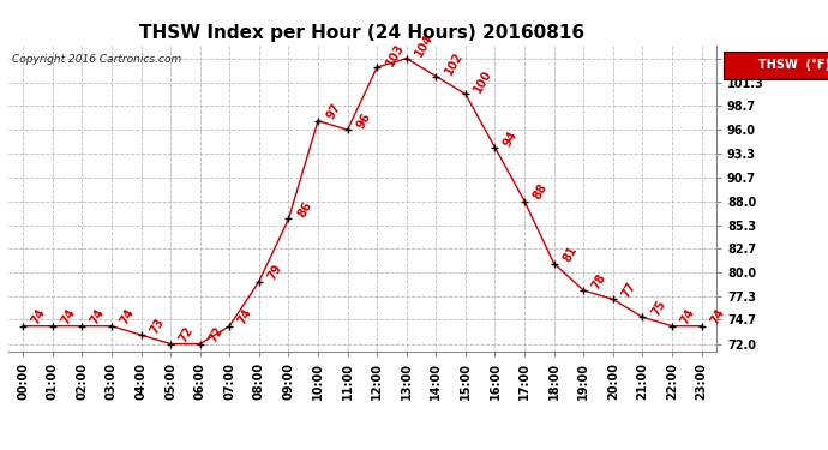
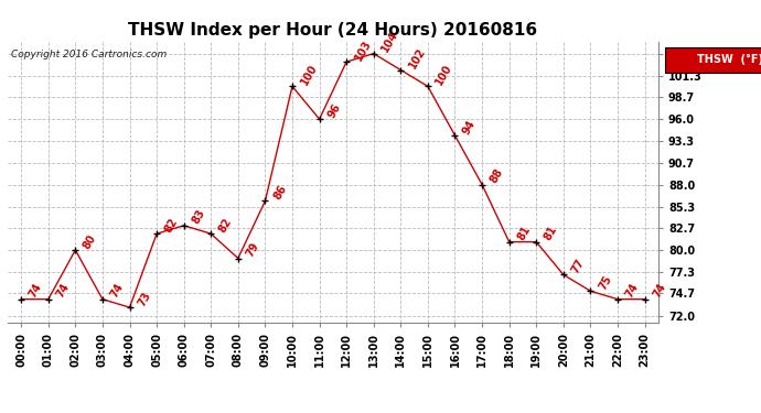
02:00: 74 -> 80
05:00: 72 -> 82
06:00: 72 -> 83
07:00: 74 -> 82
10:00: 97 -> 100
19:00: 78 -> 81
